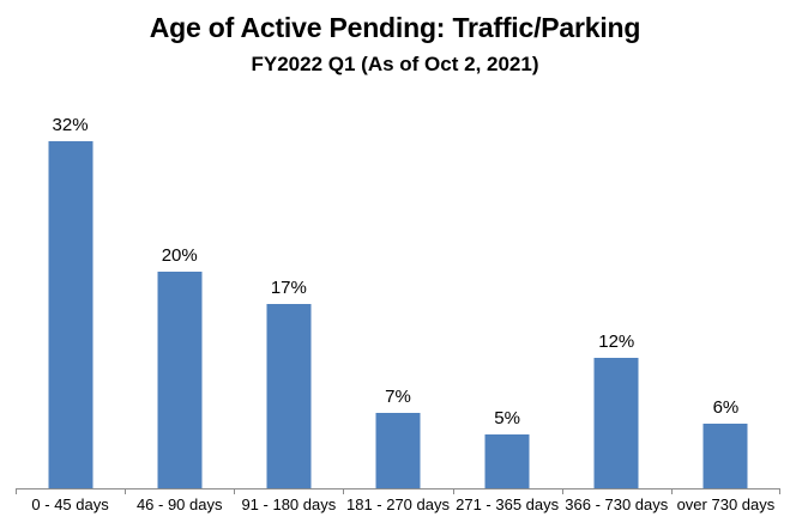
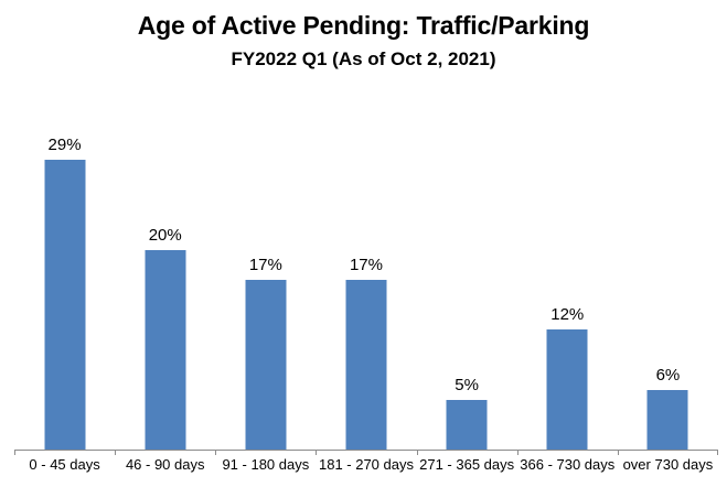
0 - 45 days: 32% -> 29%
181 - 270 days: 7% -> 17%
